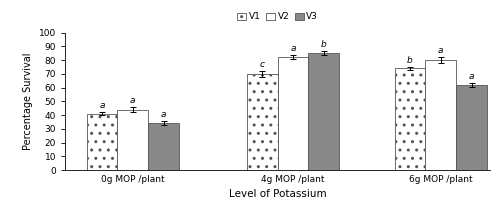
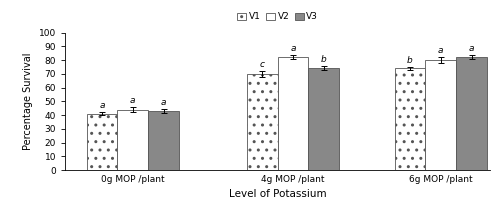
V3/0g MOP /plant: 34 -> 43
V3/4g MOP /plant: 85 -> 74
V3/6g MOP /plant: 62 -> 82
